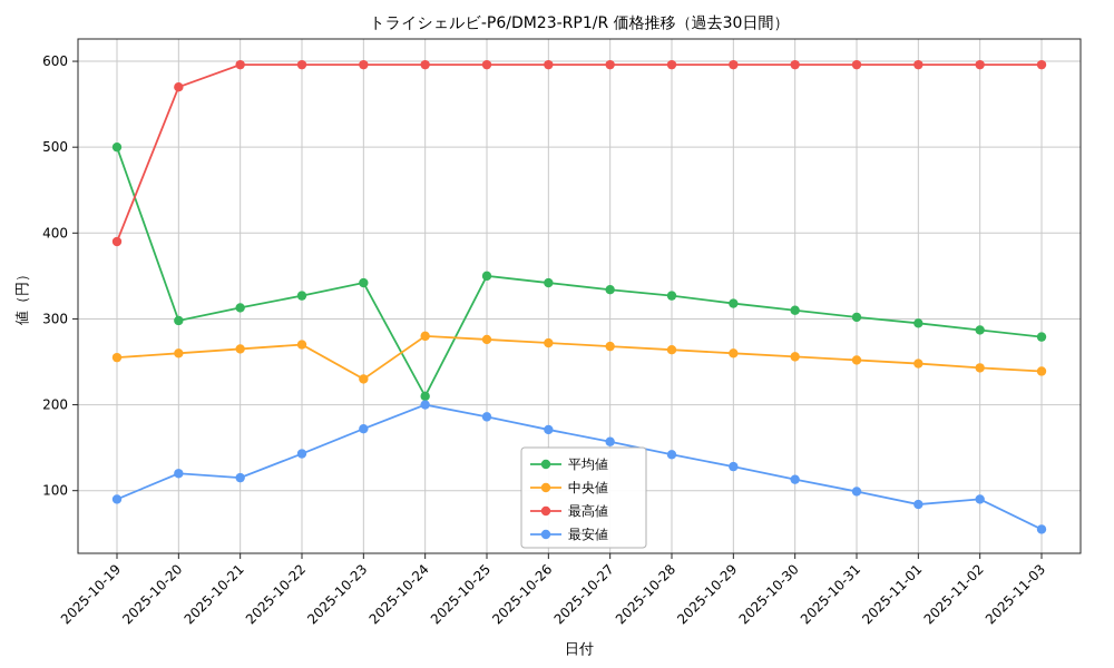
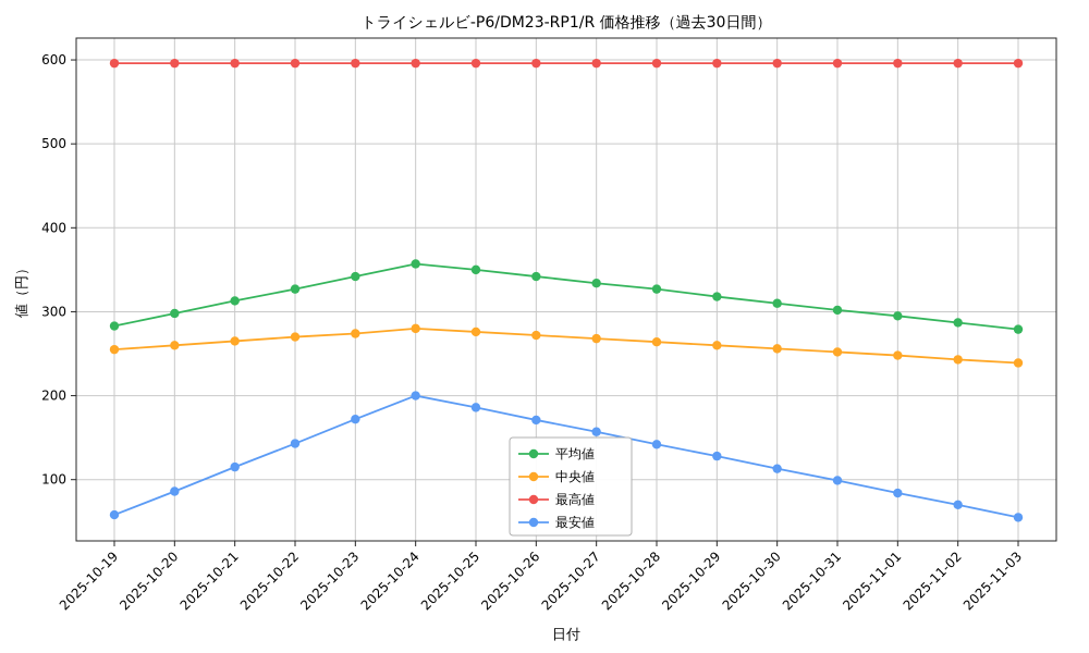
平均値/2025-10-19: 500 -> 280
最高値/2025-10-19: 390 -> 600
最安値/2025-10-19: 90 -> 60
最高値/2025-10-20: 570 -> 600
最安値/2025-10-20: 120 -> 90
中央値/2025-10-23: 230 -> 270
平均値/2025-10-24: 210 -> 360
最安値/2025-11-02: 90 -> 70
